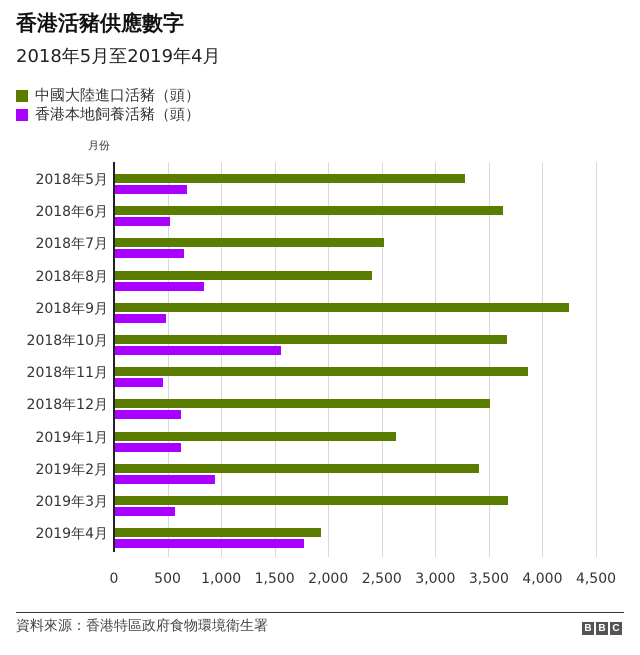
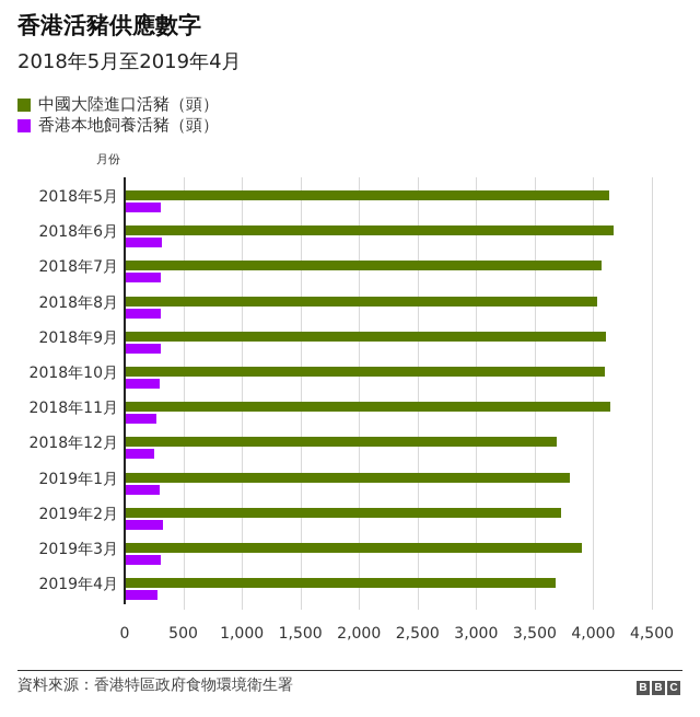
中國大陸進口活豬（頭）/2018年5月: 3270 -> 4130
香港本地飼養活豬（頭）/2018年5月: 670 -> 300
中國大陸進口活豬（頭）/2018年6月: 3620 -> 4160
香港本地飼養活豬（頭）/2018年6月: 510 -> 310
中國大陸進口活豬（頭）/2018年7月: 2510 -> 4060
香港本地飼養活豬（頭）/2018年7月: 640 -> 300
中國大陸進口活豬（頭）/2018年8月: 2400 -> 4020
香港本地飼養活豬（頭）/2018年8月: 830 -> 300
中國大陸進口活豬（頭）/2018年9月: 4240 -> 4100
香港本地飼養活豬（頭）/2018年9月: 480 -> 300
中國大陸進口活豬（頭）/2018年10月: 3660 -> 4090
香港本地飼養活豬（頭）/2018年10月: 1550 -> 280
中國大陸進口活豬（頭）/2018年11月: 3860 -> 4140
香港本地飼養活豬（頭）/2018年11月: 450 -> 260
中國大陸進口活豬（頭）/2018年12月: 3500 -> 3680
香港本地飼養活豬（頭）/2018年12月: 620 -> 240
中國大陸進口活豬（頭）/2019年1月: 2620 -> 3790
香港本地飼養活豬（頭）/2019年1月: 620 -> 280
中國大陸進口活豬（頭）/2019年2月: 3400 -> 3720
香港本地飼養活豬（頭）/2019年2月: 930 -> 320
中國大陸進口活豬（頭）/2019年3月: 3670 -> 3900
香港本地飼養活豬（頭）/2019年3月: 560 -> 300
中國大陸進口活豬（頭）/2019年4月: 1920 -> 3670
香港本地飼養活豬（頭）/2019年4月: 1760 -> 280
